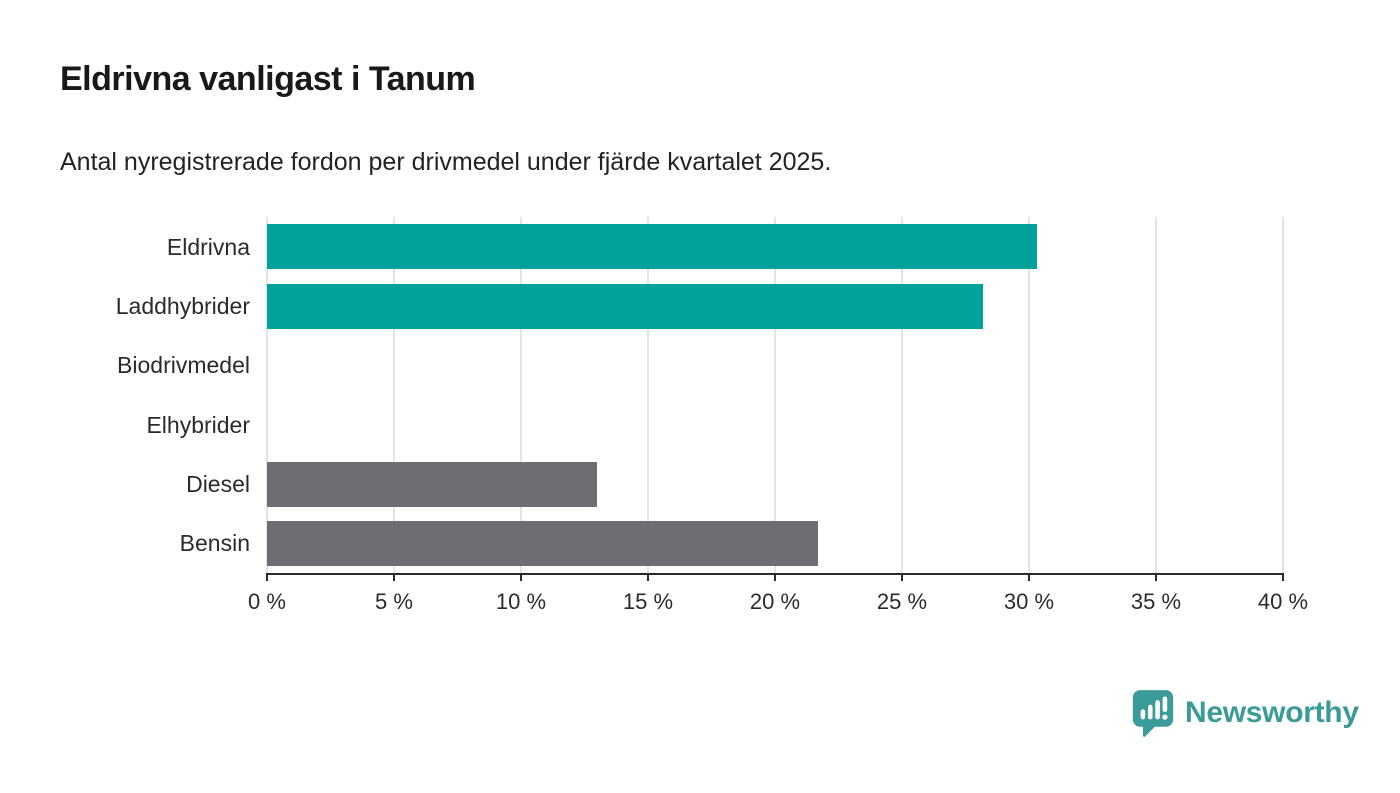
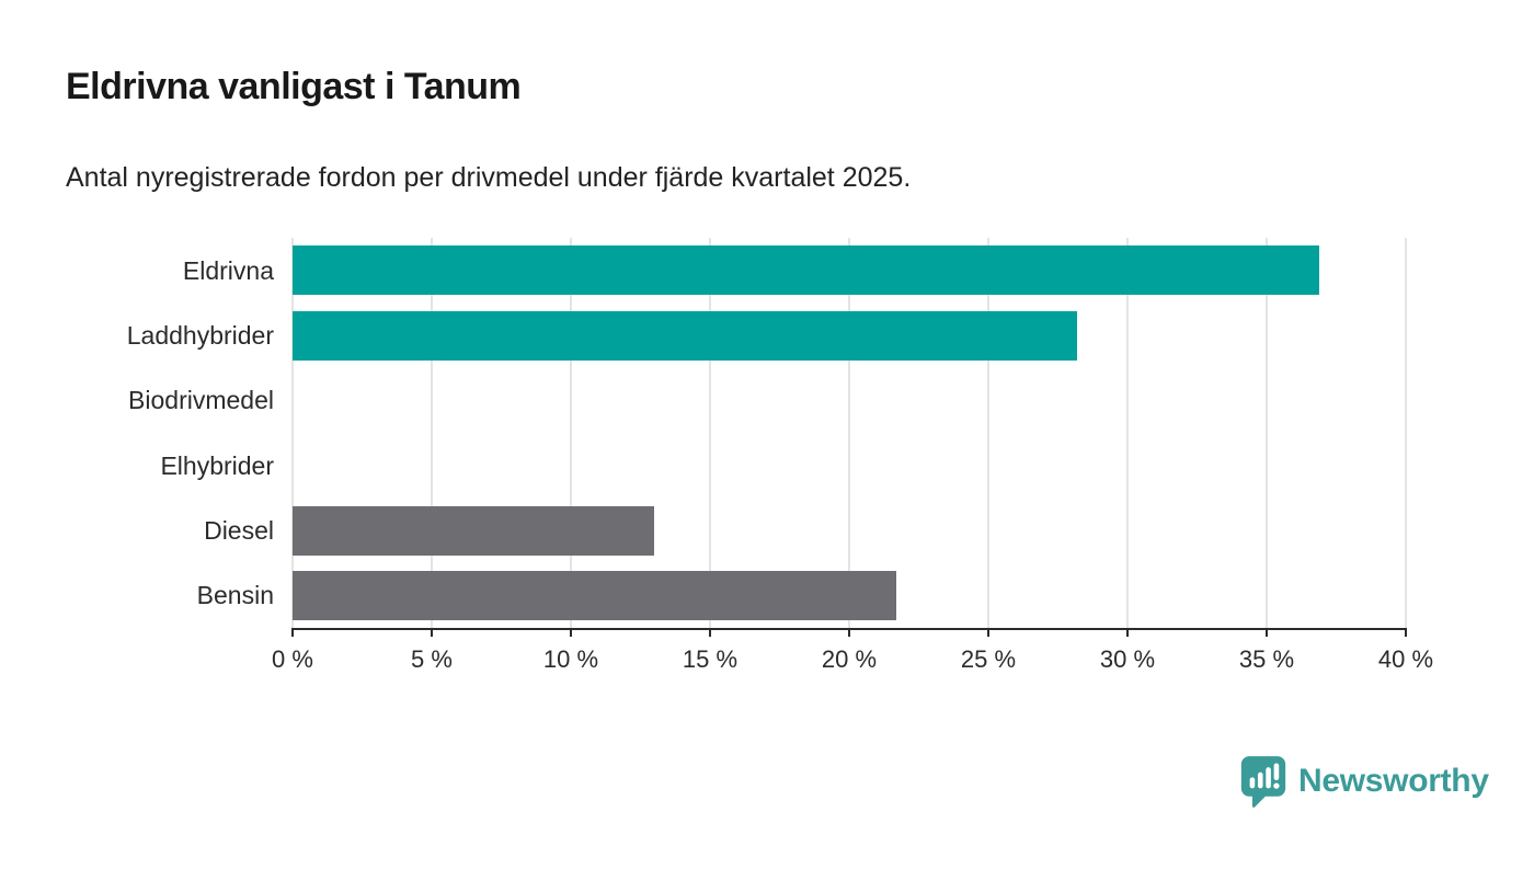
Eldrivna: 30.3% -> 36.9%
